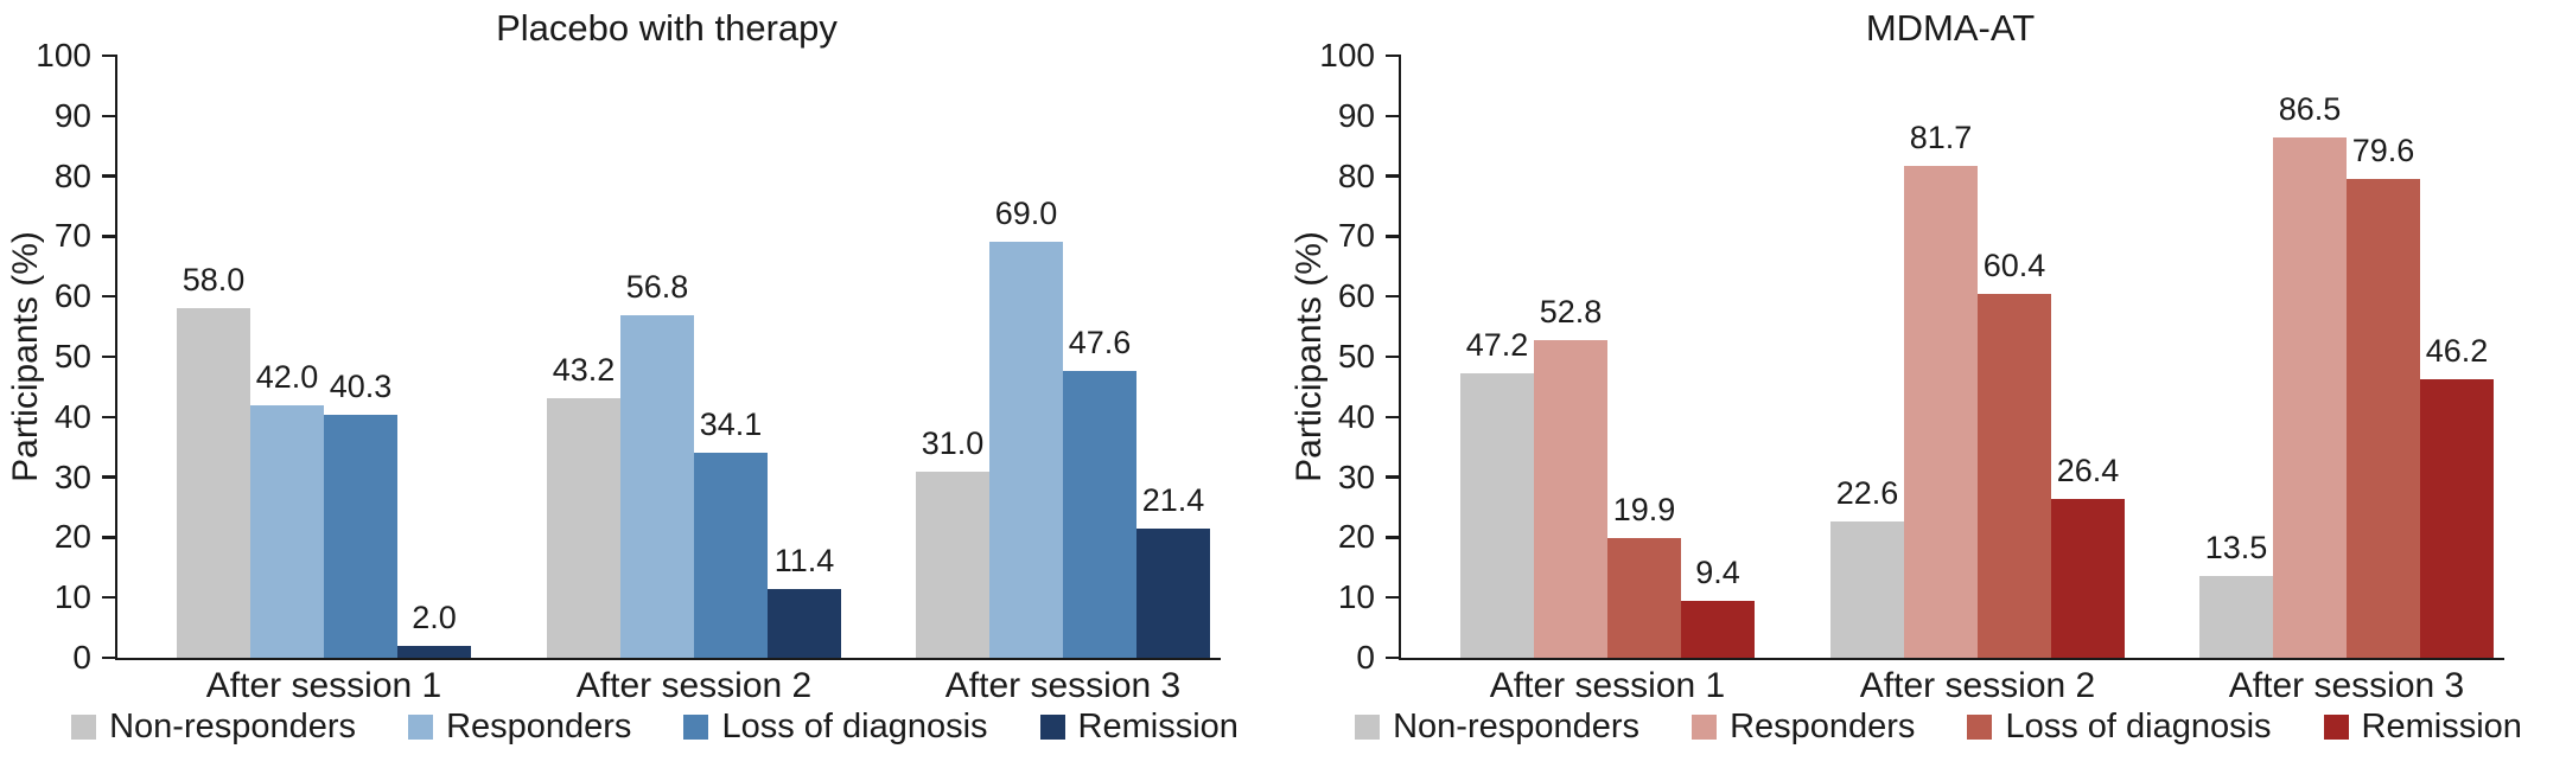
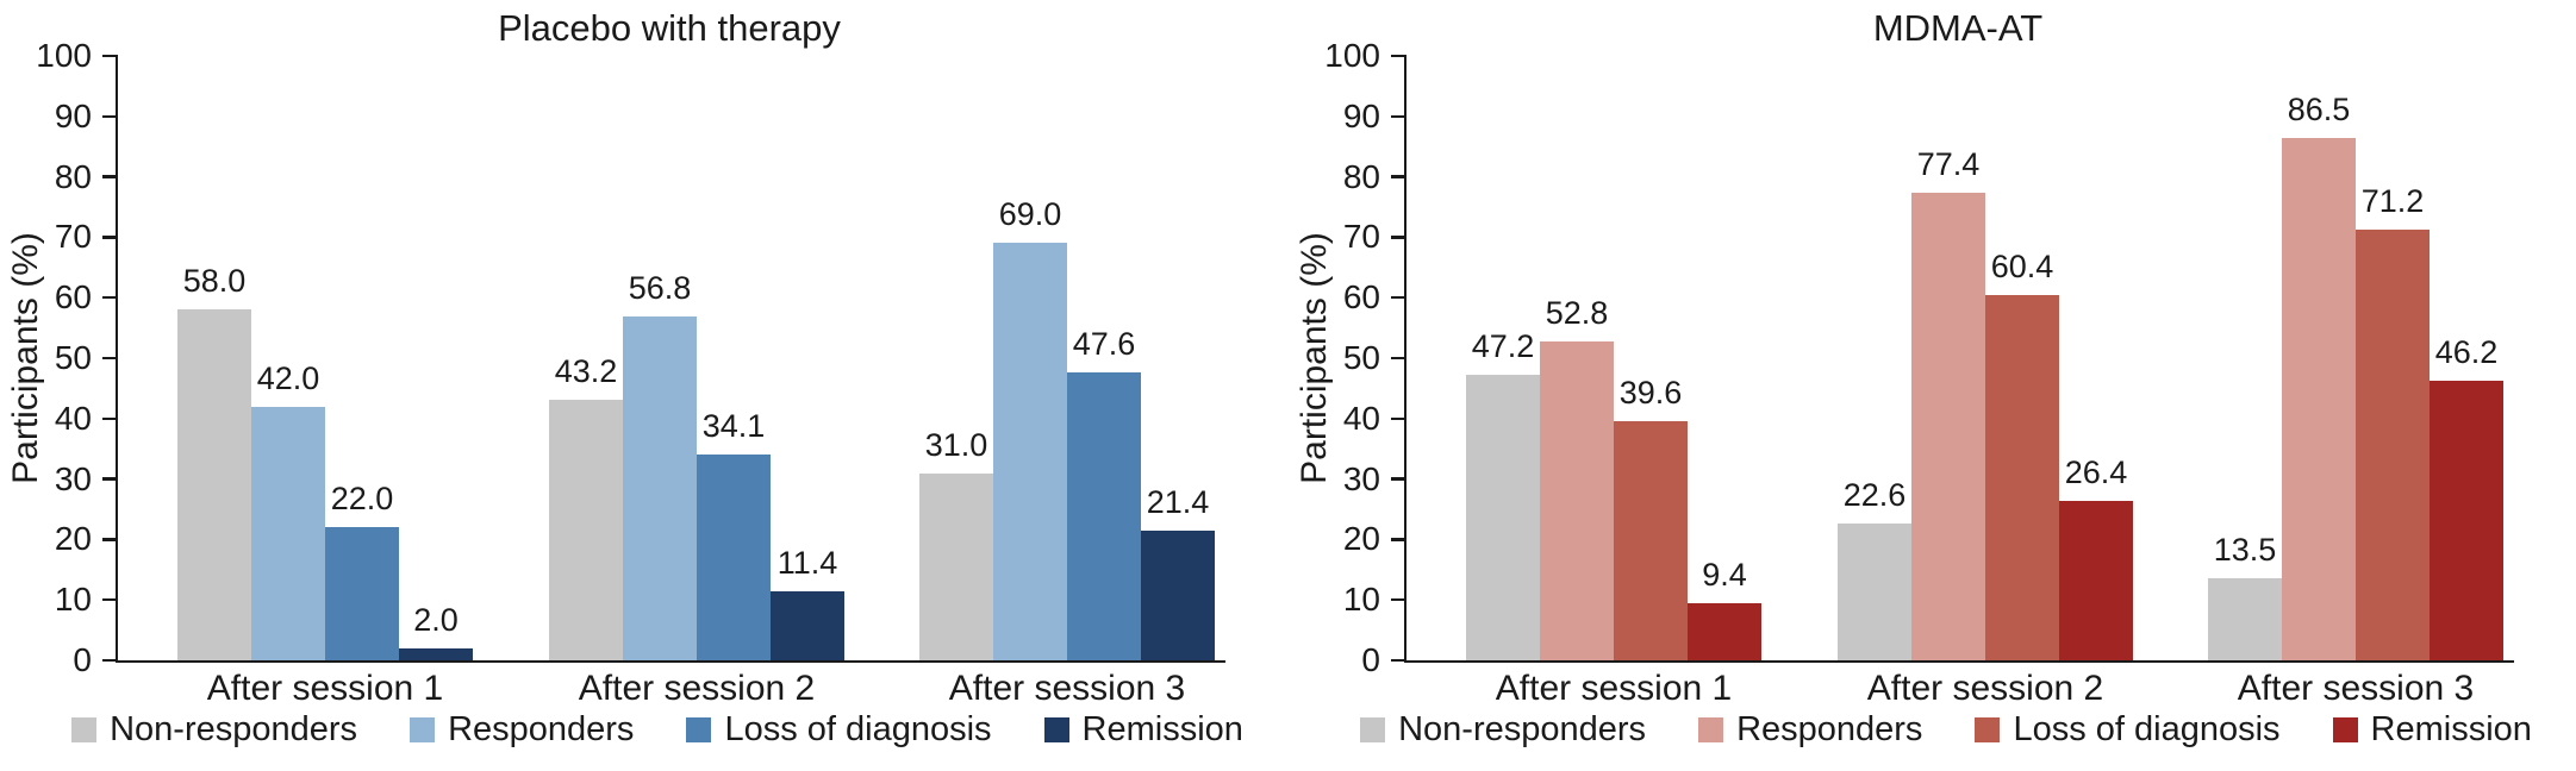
Placebo with therapy/Loss of diagnosis/After session 1: 40.3 -> 22.0
MDMA-AT/Loss of diagnosis/After session 1: 19.9 -> 39.6
MDMA-AT/Responders/After session 2: 81.7 -> 77.4
MDMA-AT/Loss of diagnosis/After session 3: 79.6 -> 71.2
